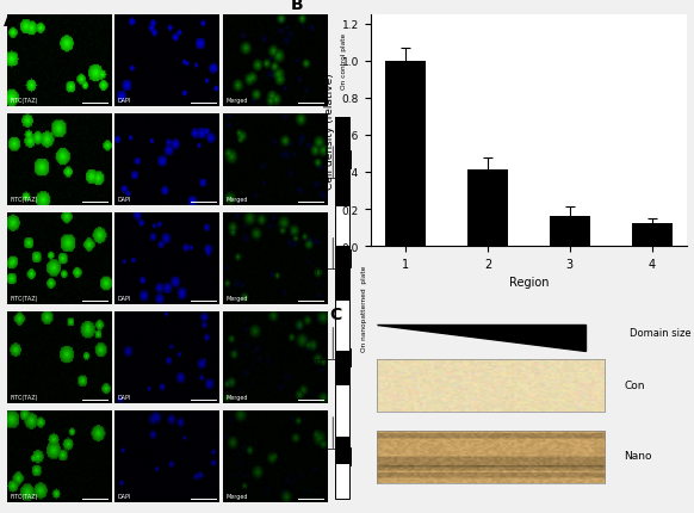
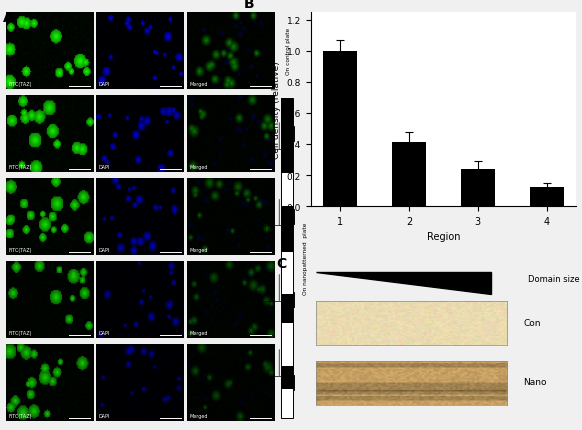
3: 0.16 -> 0.24
